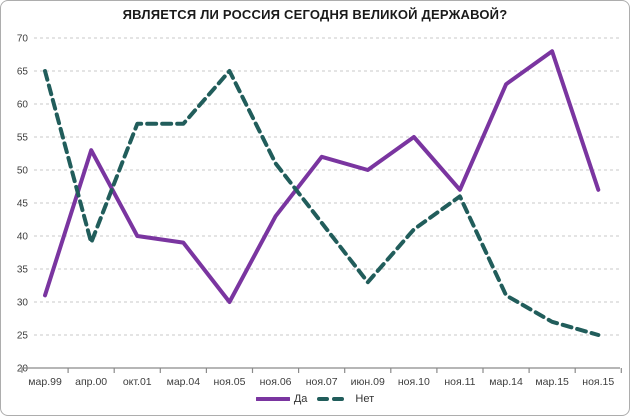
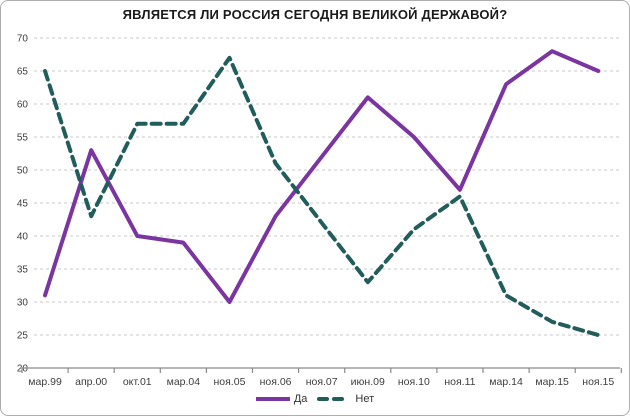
Нет/апр.00: 39 -> 43
Нет/ноя.05: 65 -> 67
Да/июн.09: 50 -> 61
Да/ноя.15: 47 -> 65
